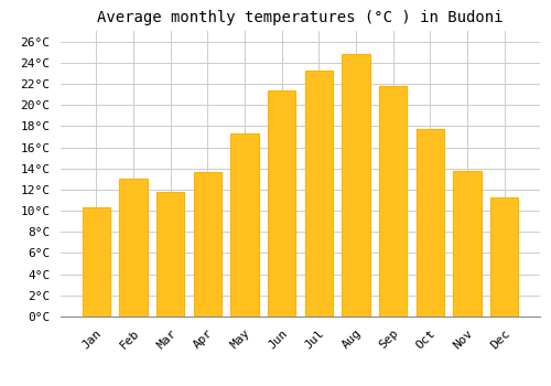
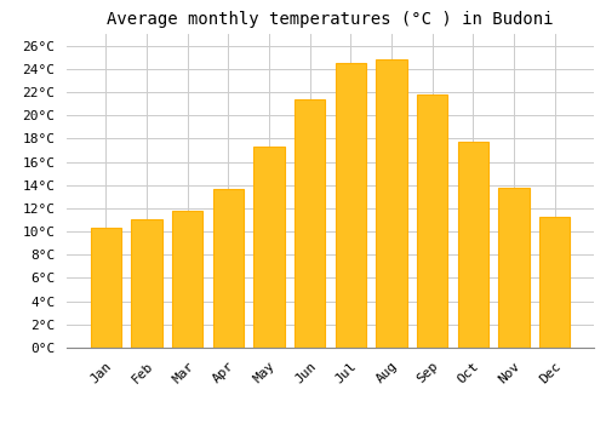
Feb: 13.0°C -> 11.0°C
Jul: 23.2°C -> 24.5°C
